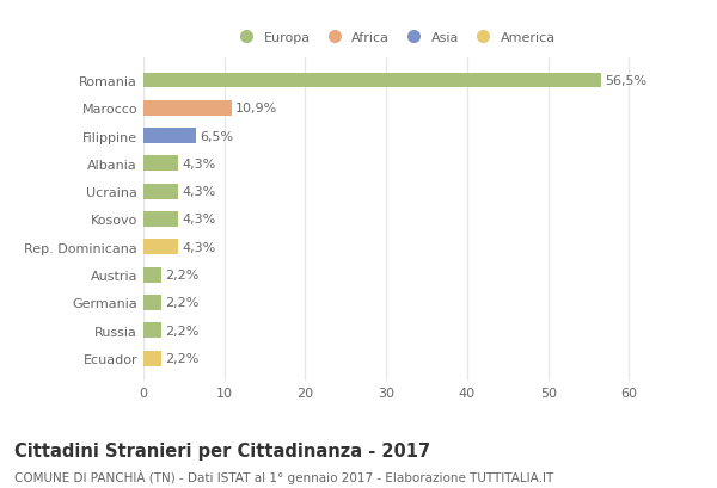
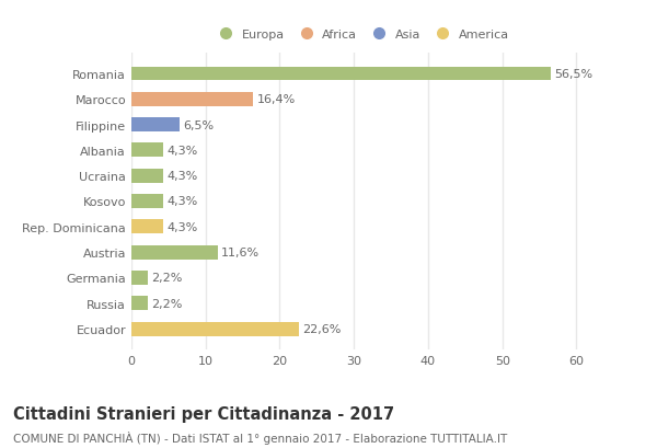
Marocco: 10,9% -> 16,4%
Austria: 2,2% -> 11,6%
Ecuador: 2,2% -> 22,6%
